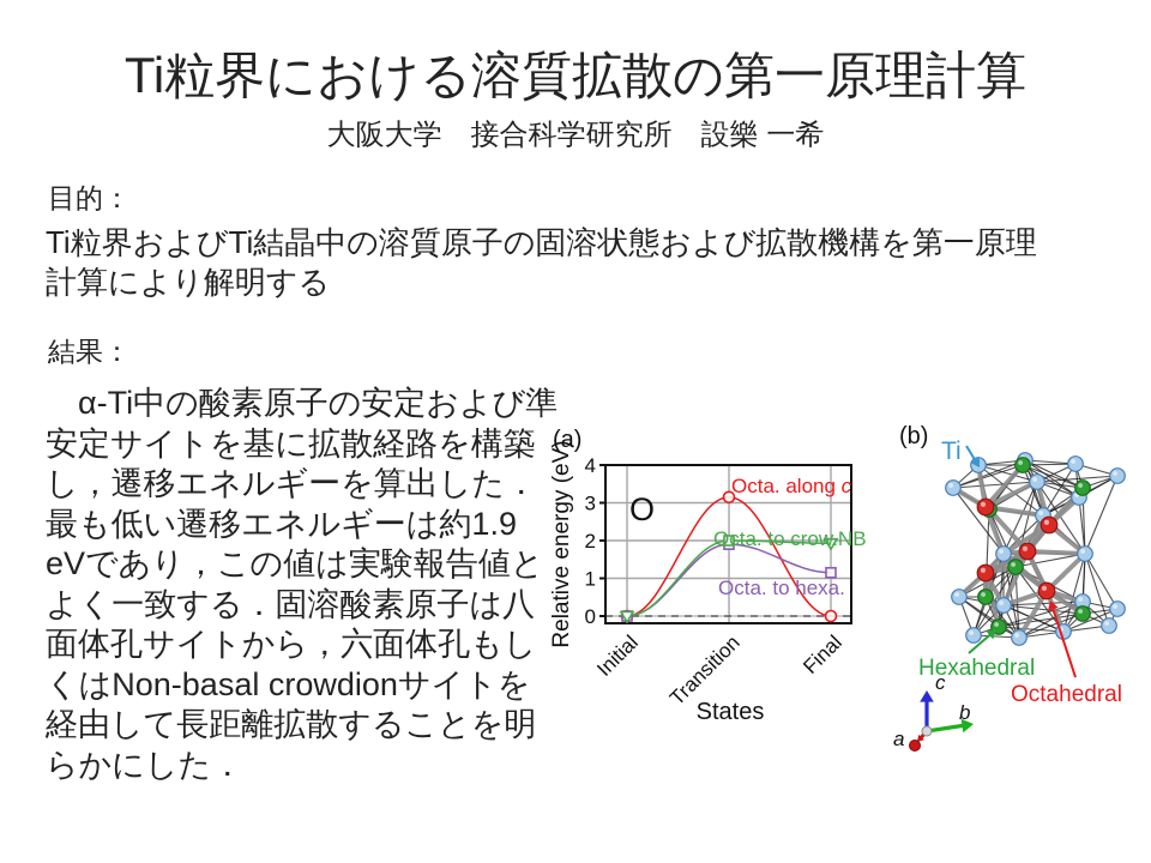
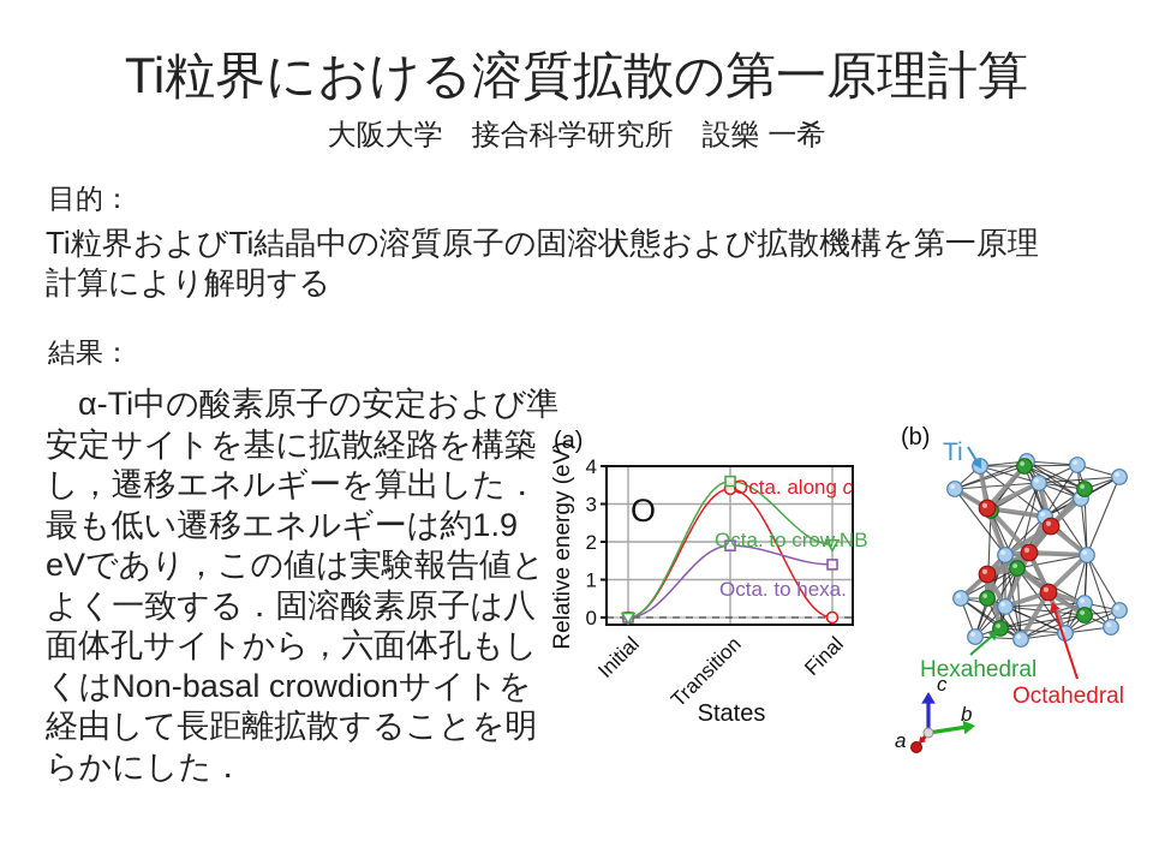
Octa. along c/Transition: 3.1 -> 3.4
Octa. to crow.NB/Transition: 2.0 -> 3.6
Octa. to hexa./Final: 1.1 -> 1.4
